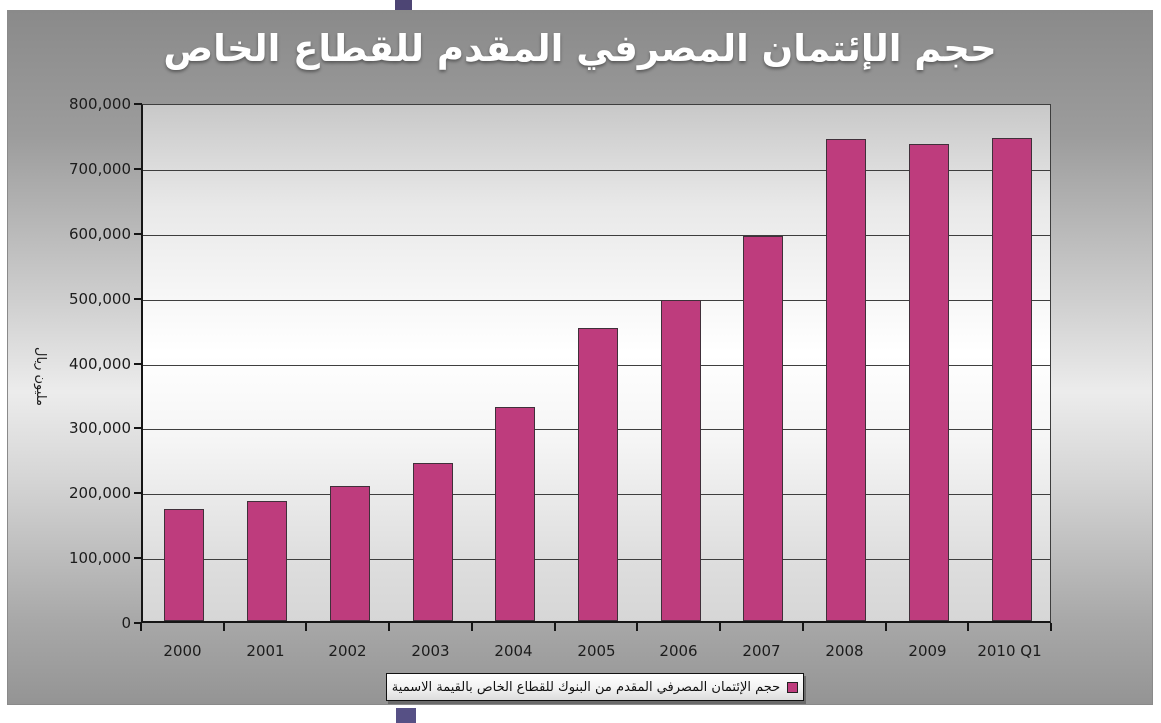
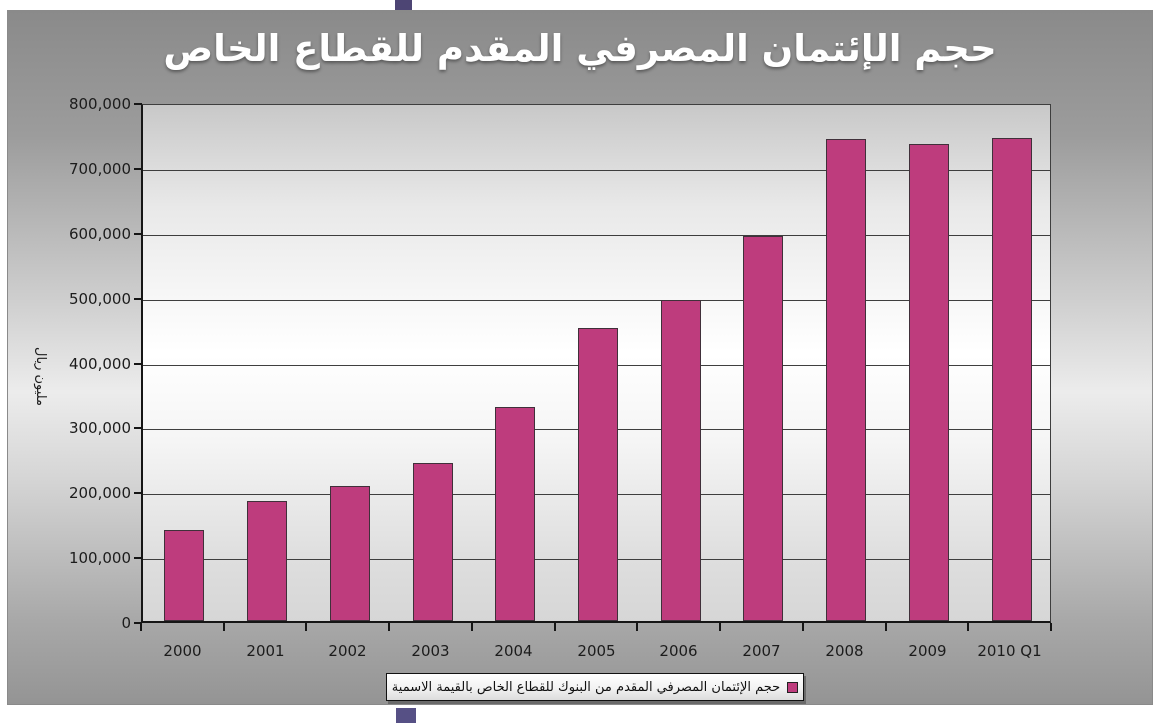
2000: 170000 -> 140000
